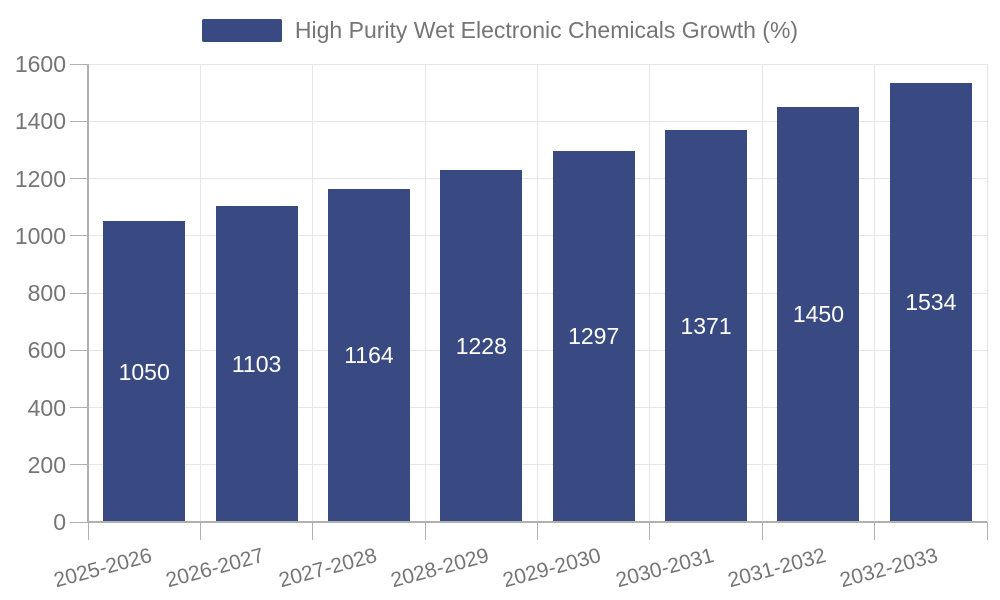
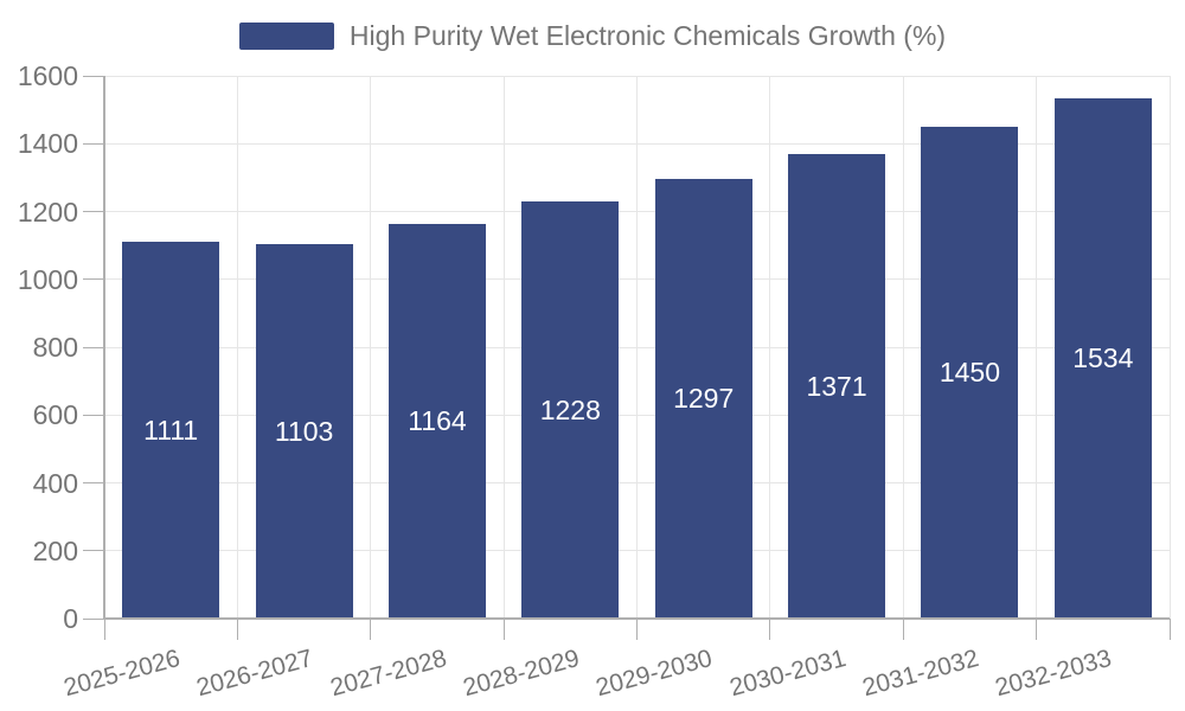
2025-2026: 1050 -> 1111
